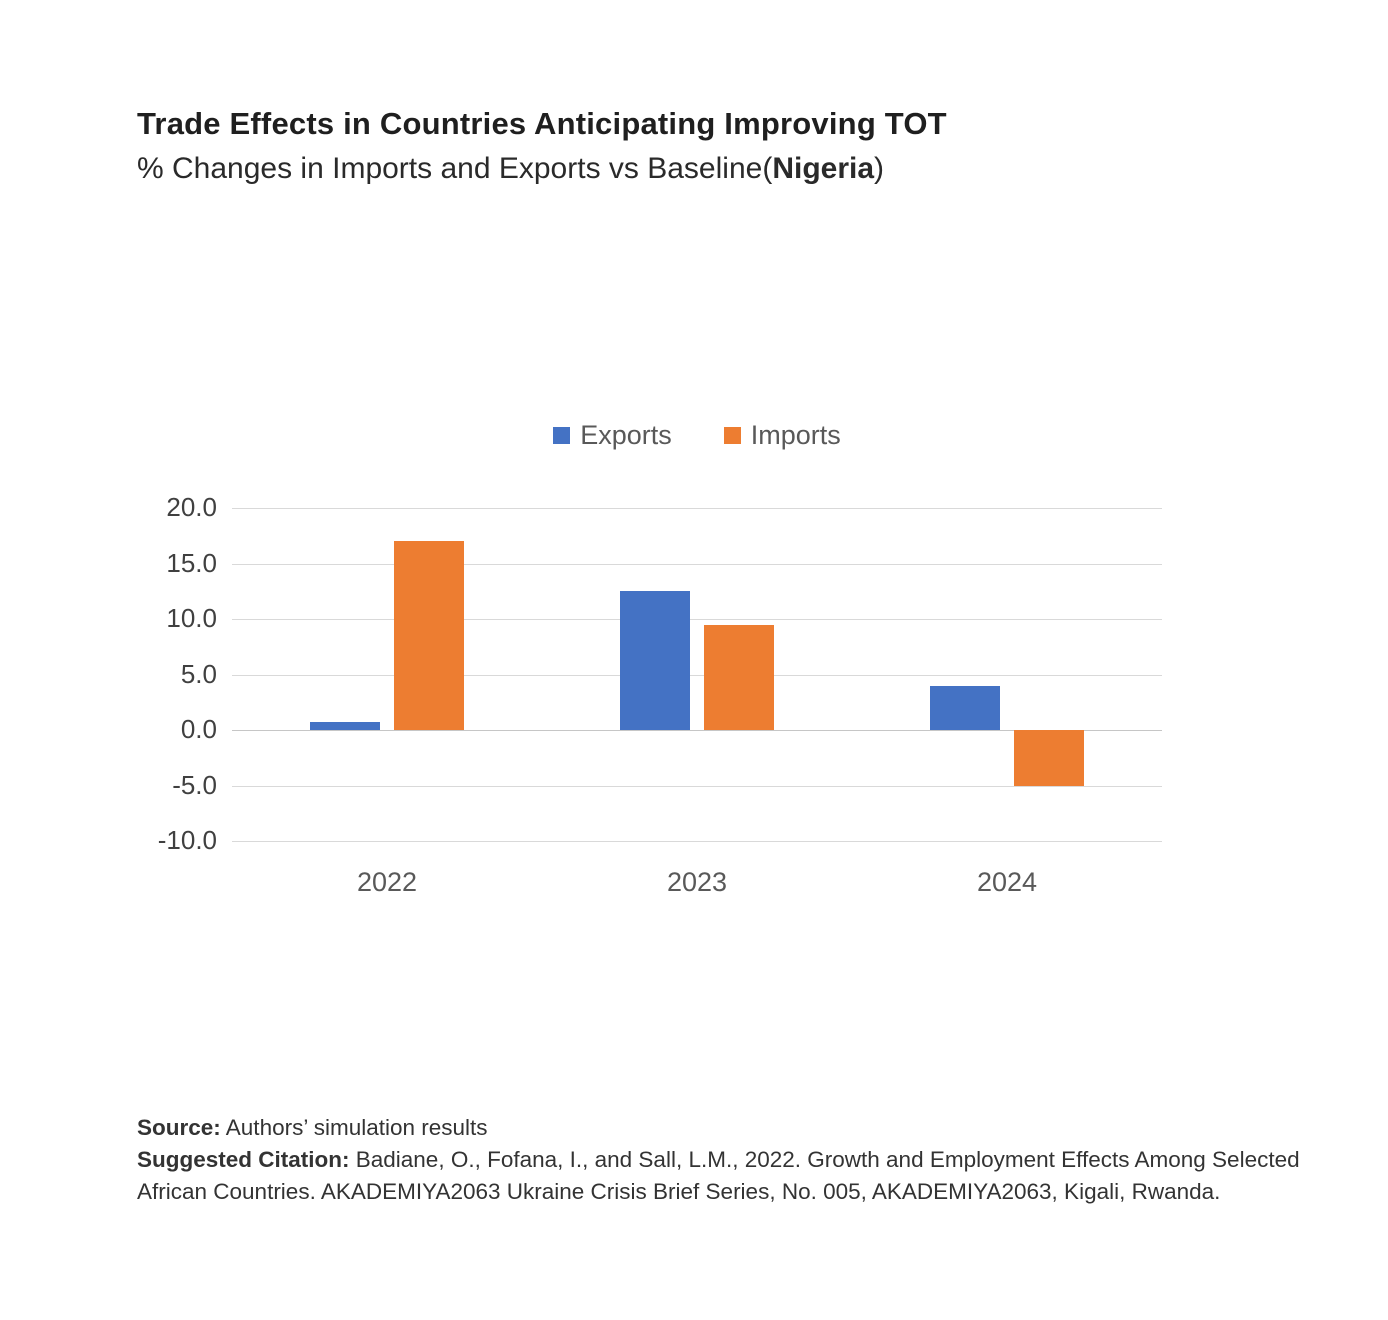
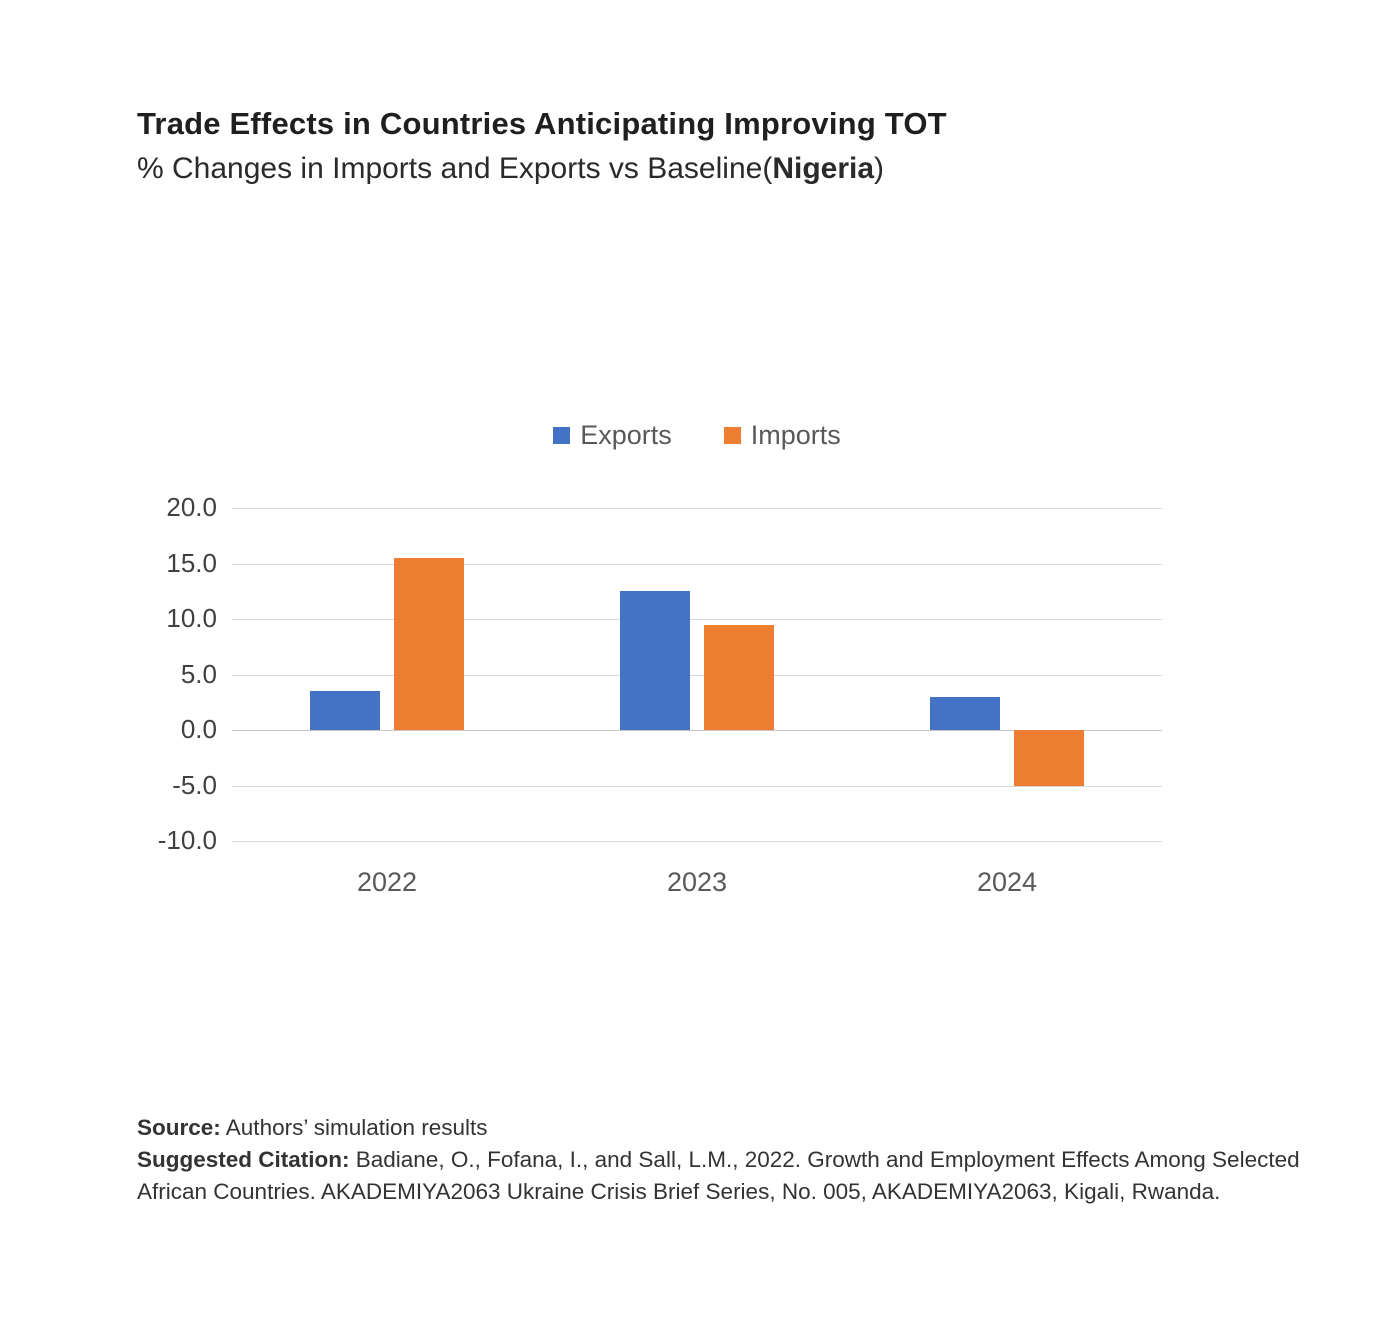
Exports/2022: 0.7 -> 3.5
Imports/2022: 17.0 -> 15.5
Exports/2024: 4.0 -> 3.0
